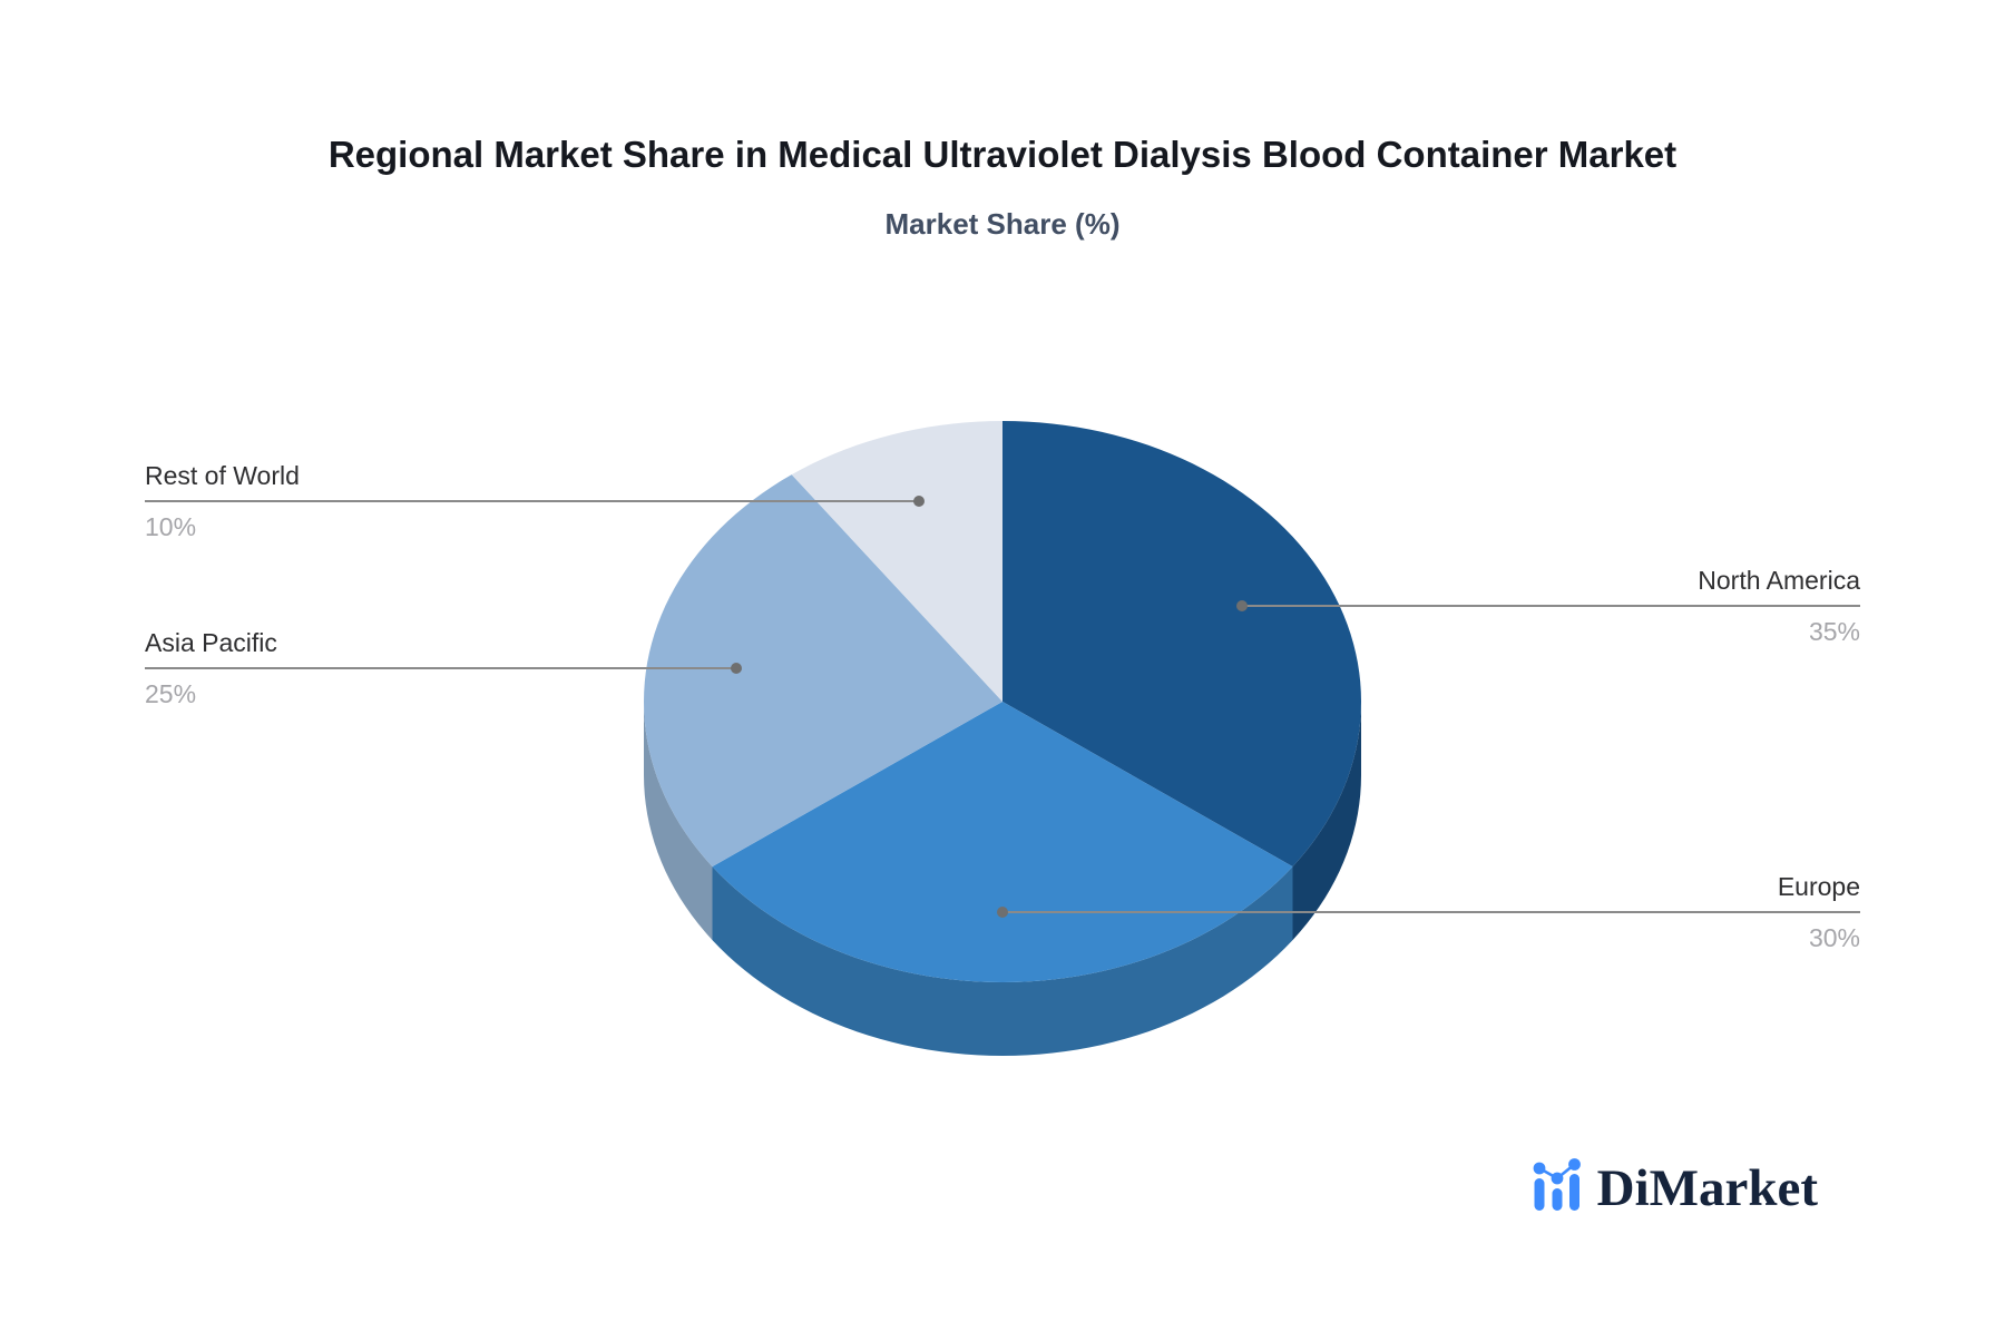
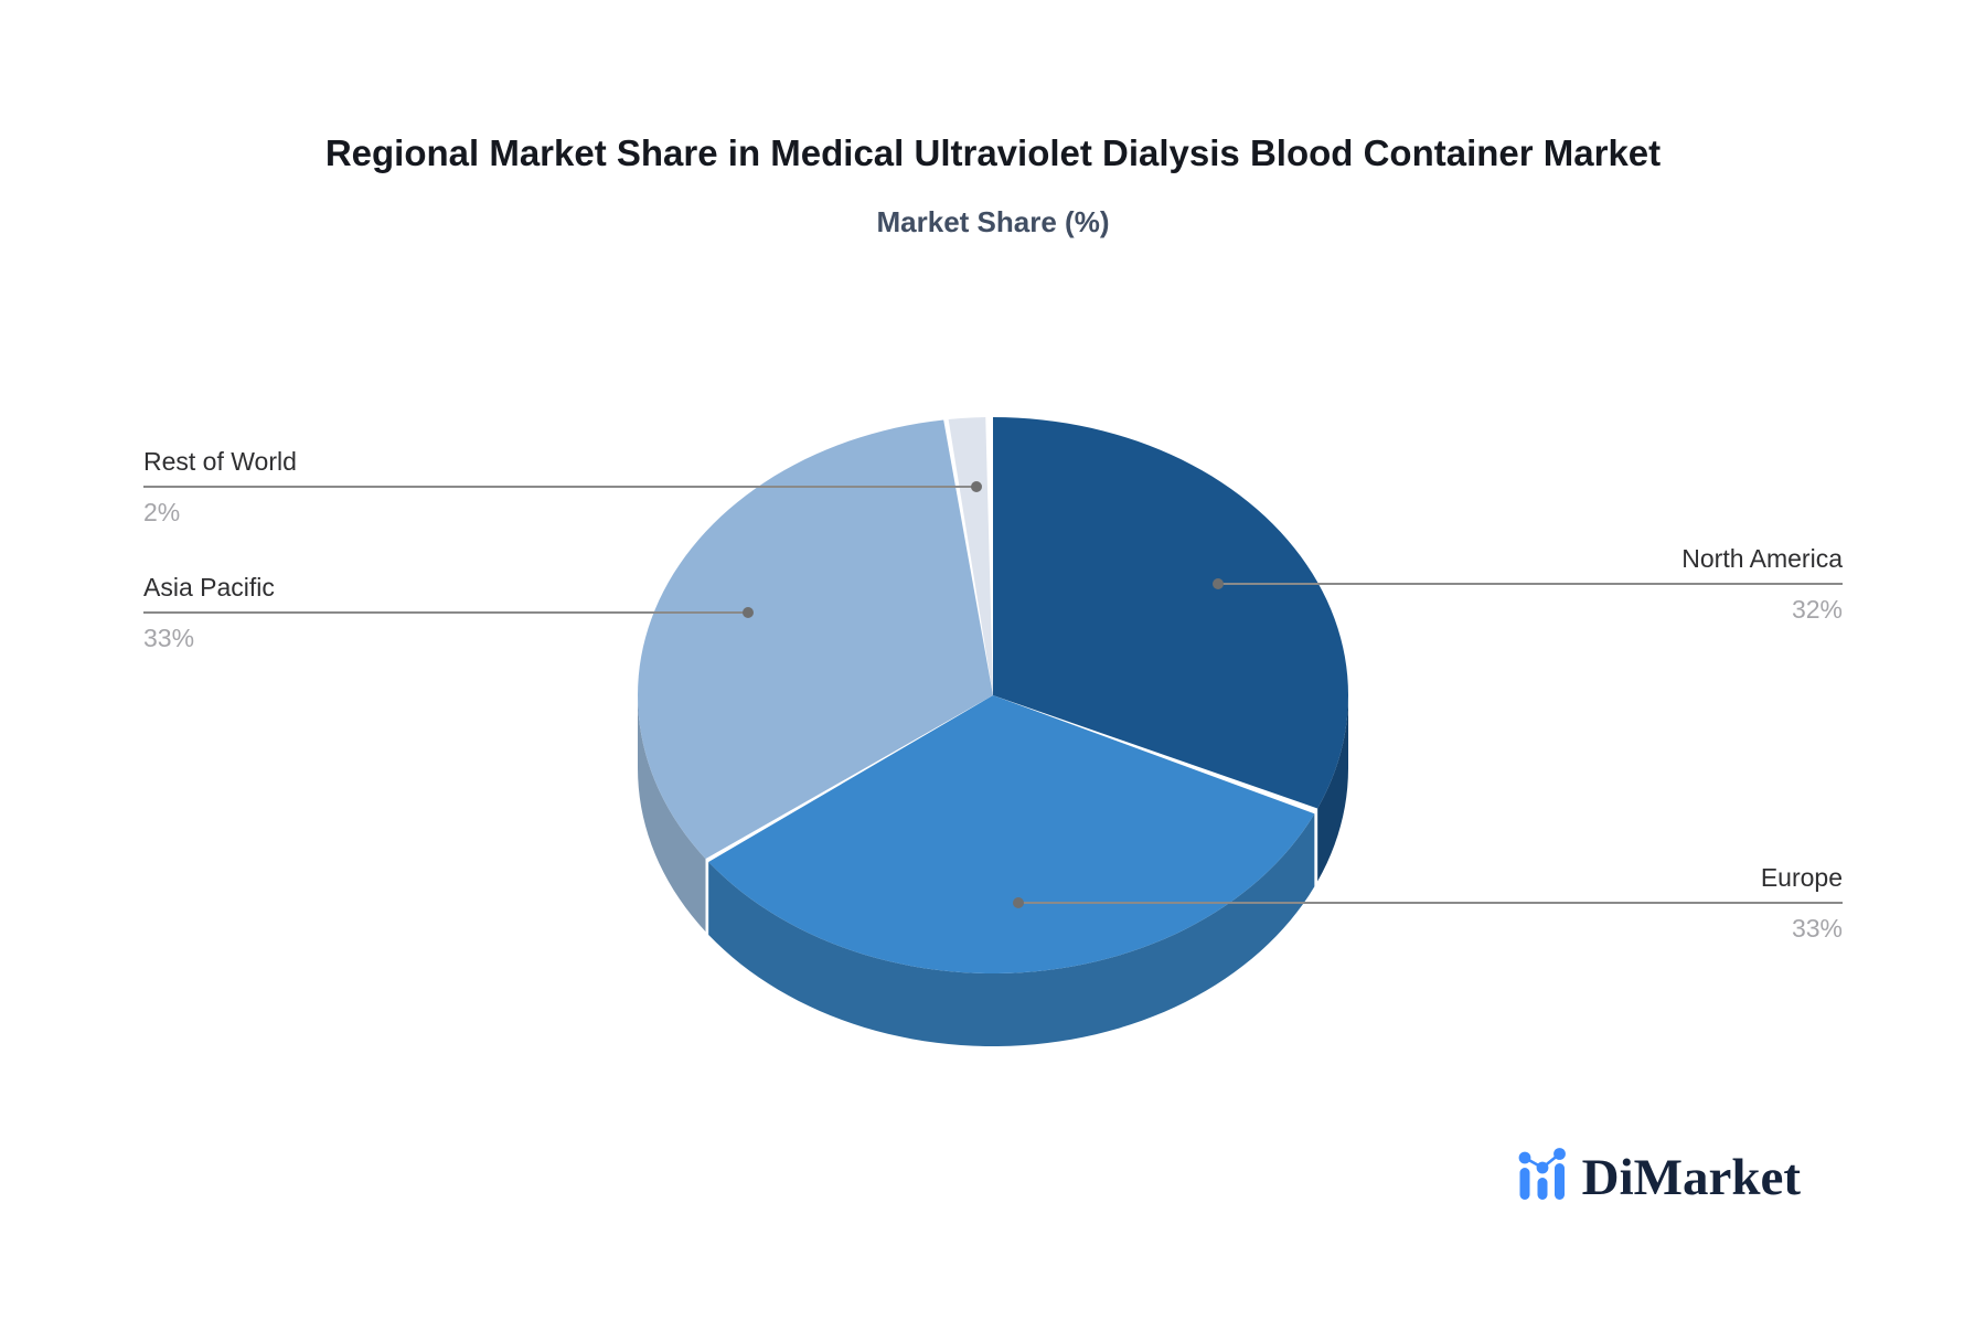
North America: 35% -> 32%
Europe: 30% -> 33%
Asia Pacific: 25% -> 33%
Rest of World: 10% -> 2%
